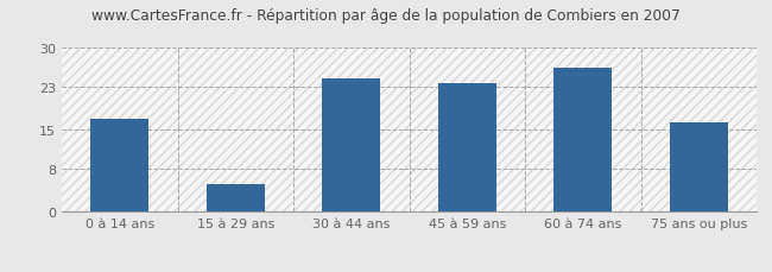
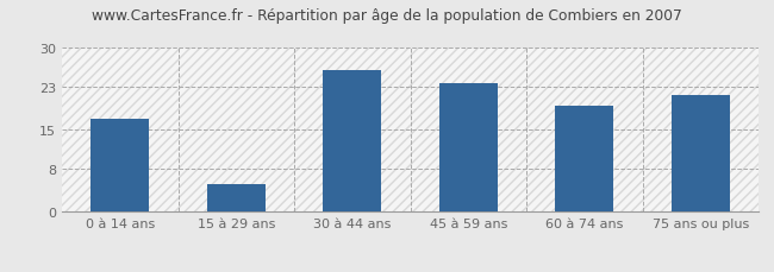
30 à 44 ans: 24.5 -> 26.0
60 à 74 ans: 26.5 -> 19.5
75 ans ou plus: 16.5 -> 21.5
